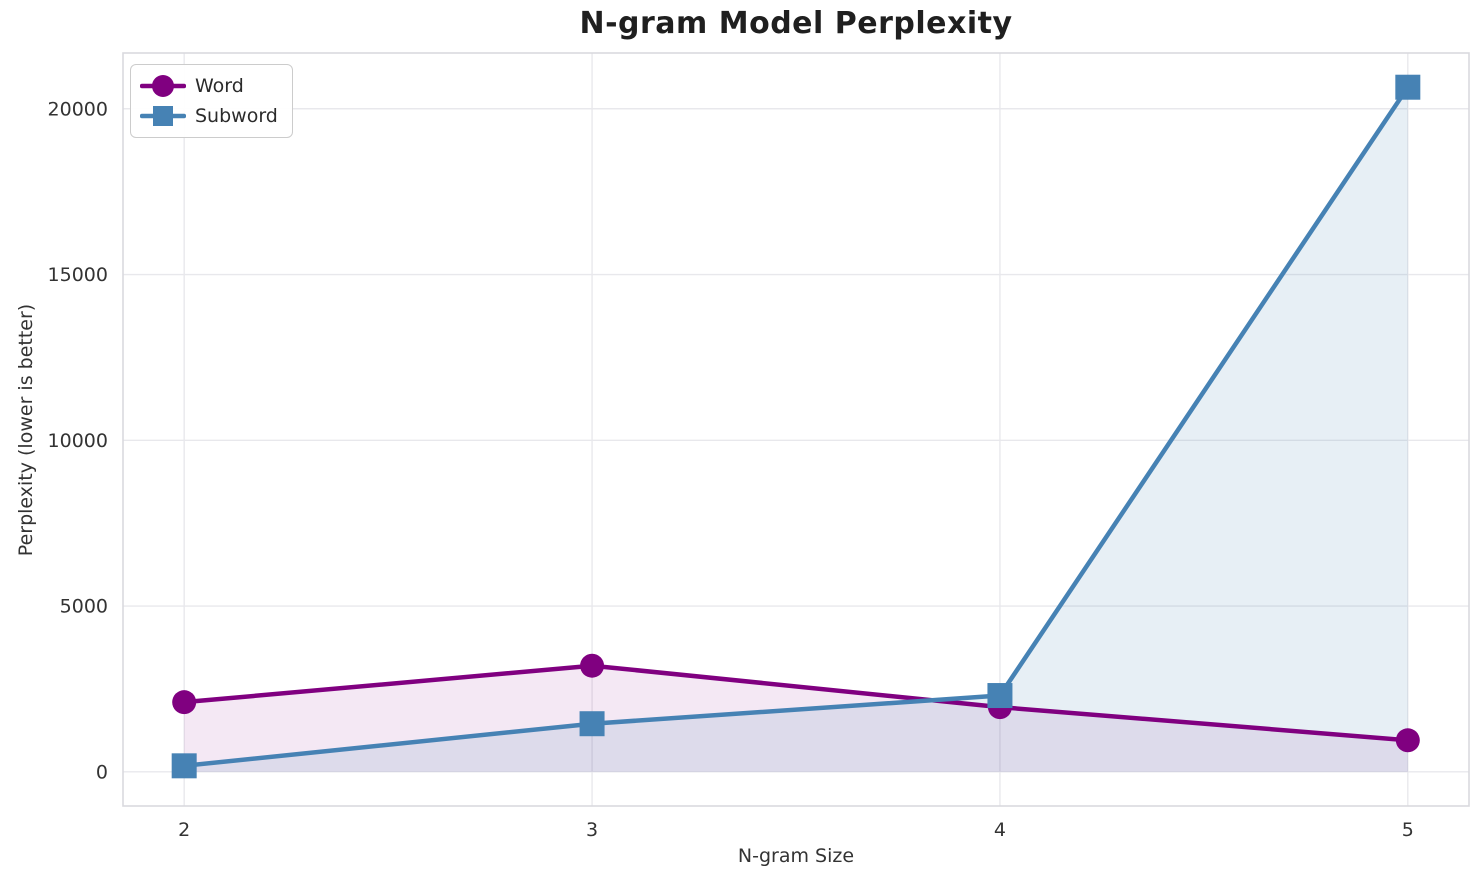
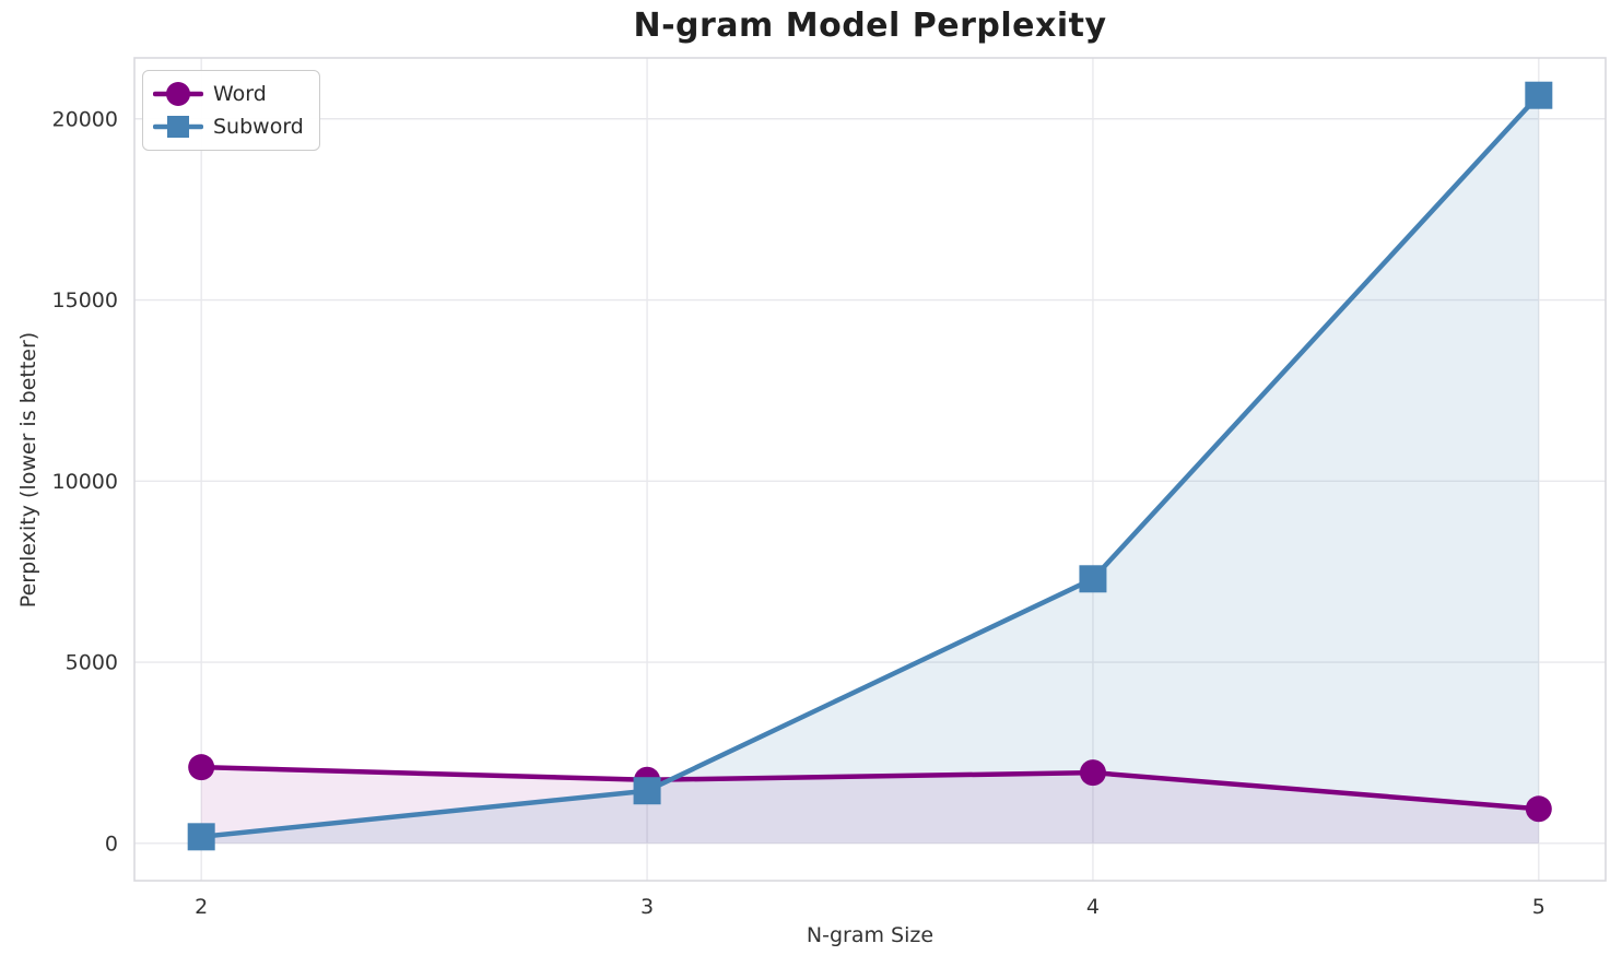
Word/3: 3200 -> 1800
Subword/4: 2300 -> 7300
